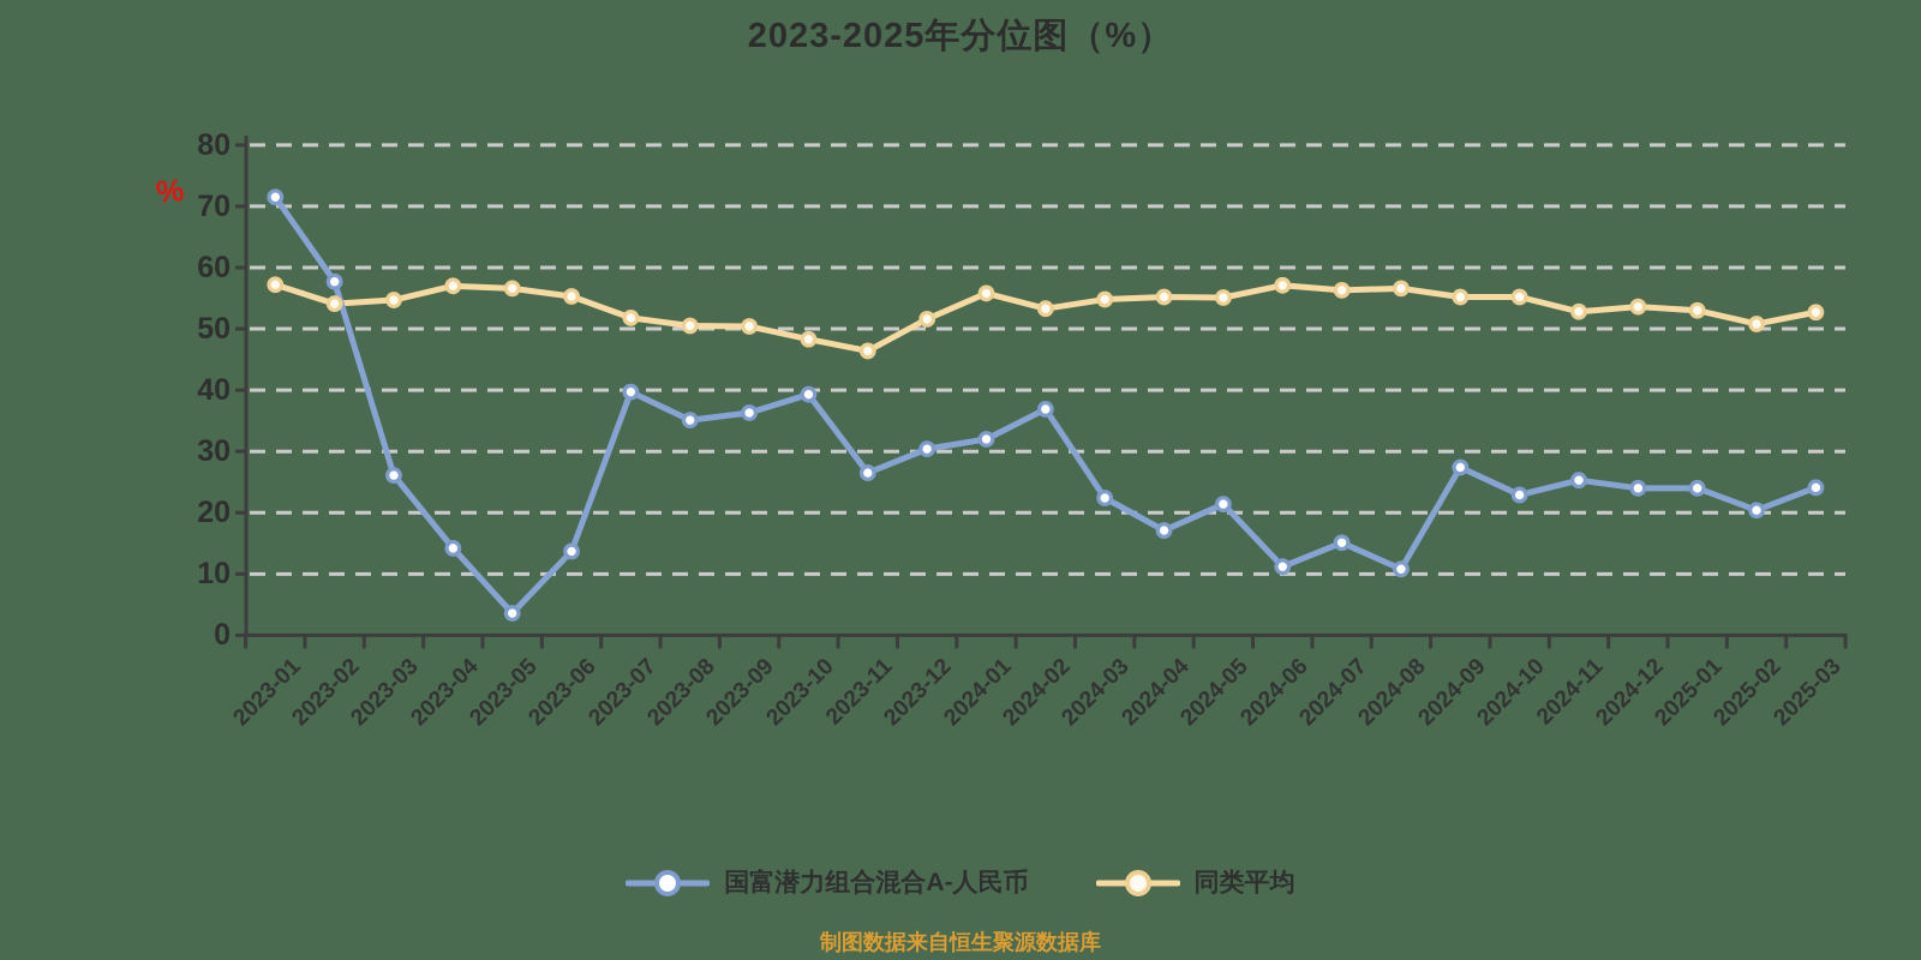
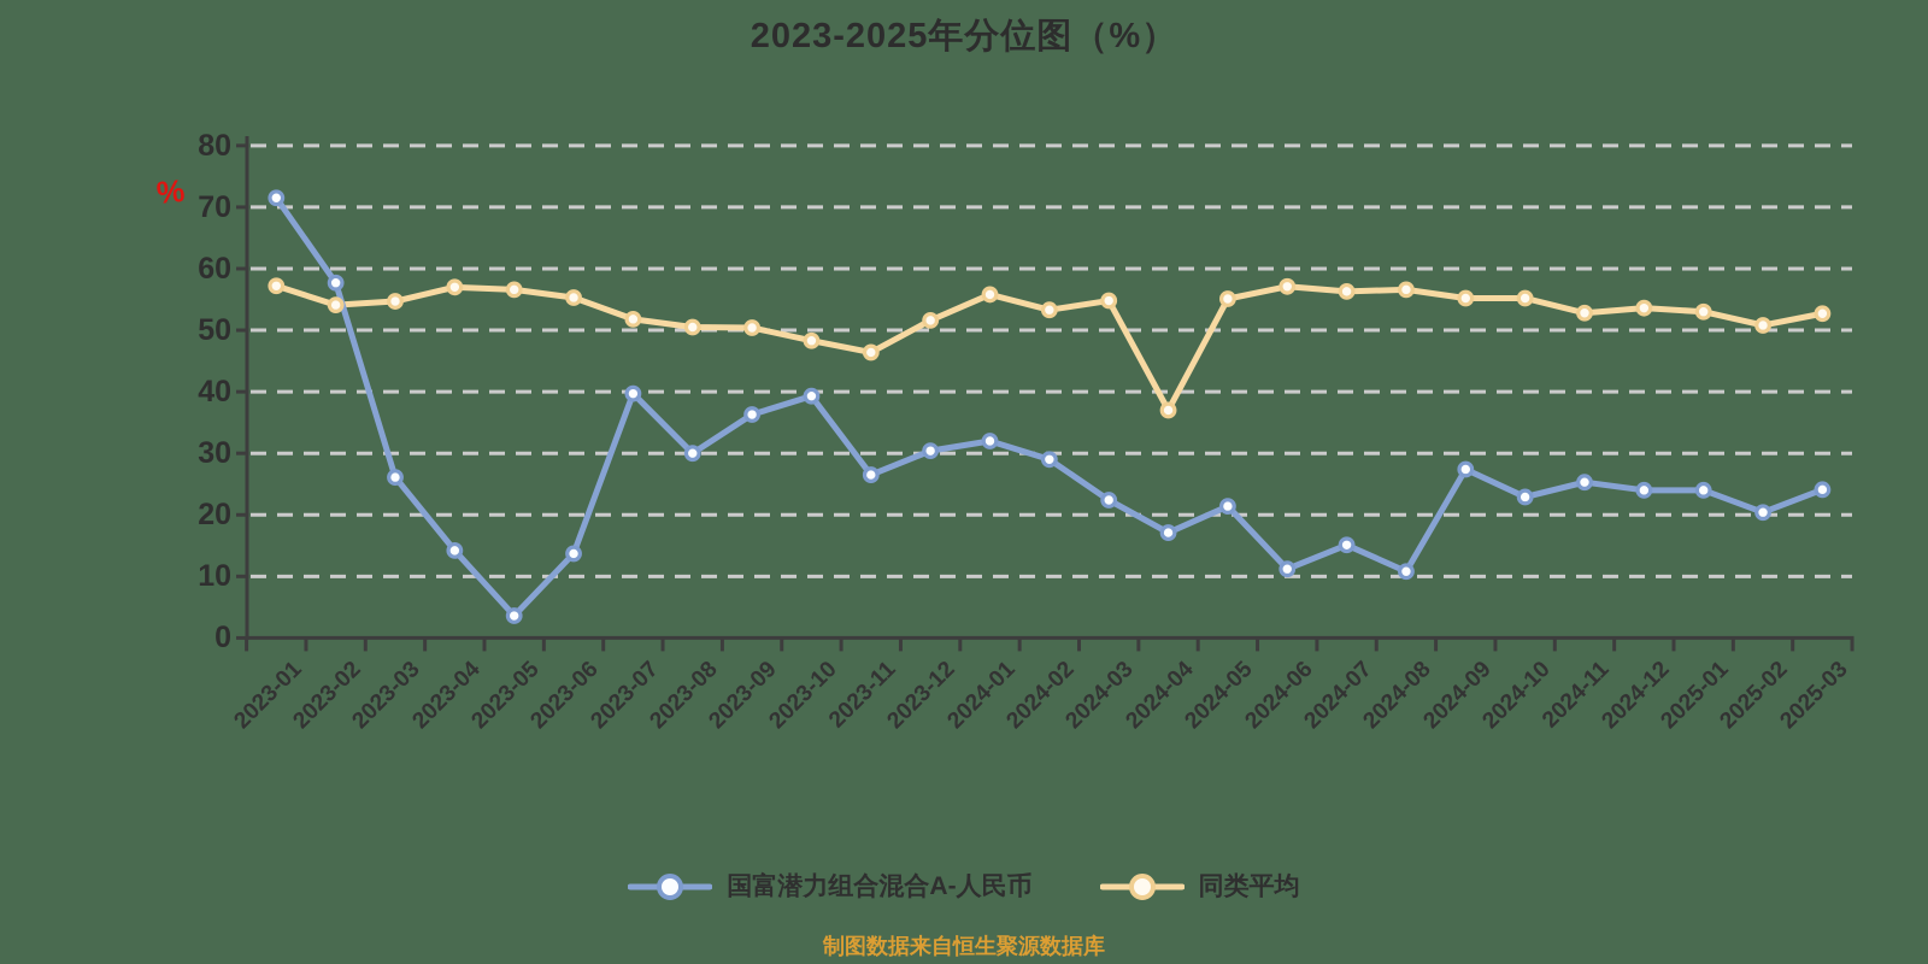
国富潜力组合混合A-人民币/2023-08: 35 -> 30
国富潜力组合混合A-人民币/2024-02: 37 -> 29
同类平均/2024-04: 55 -> 37
